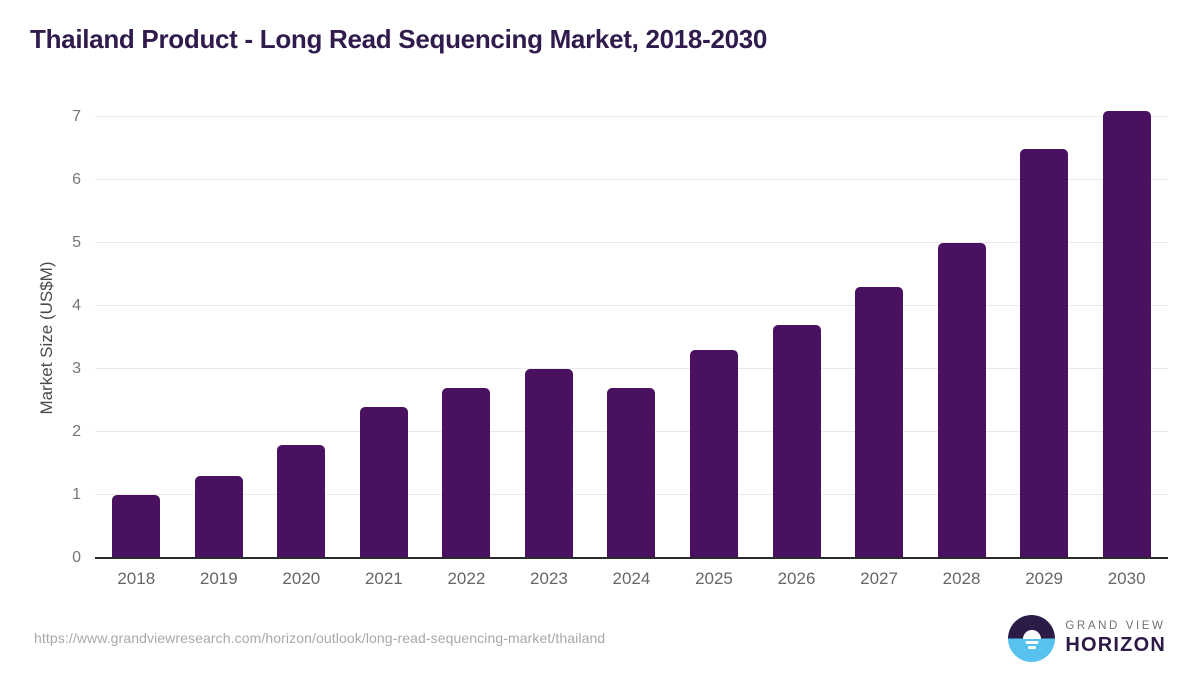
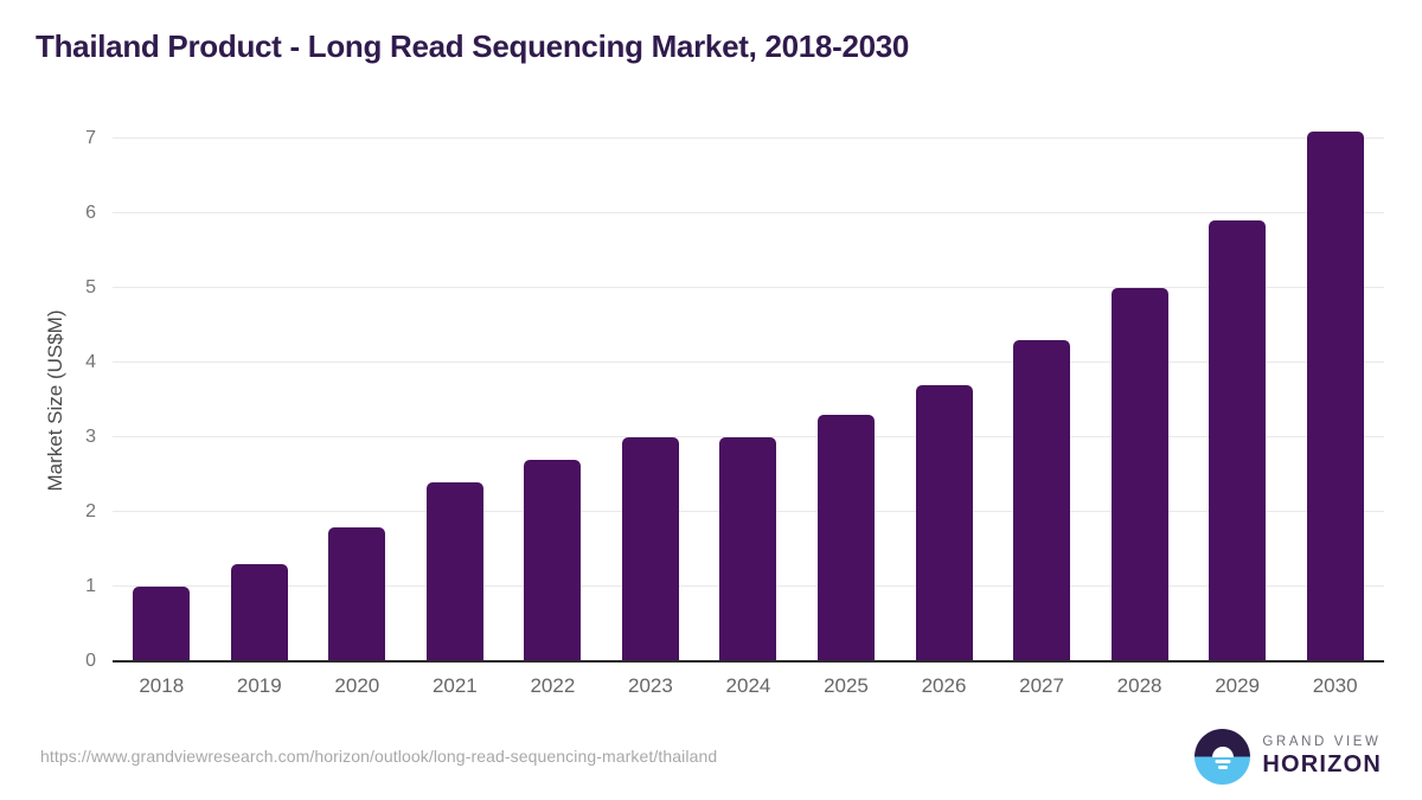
2024: 2.7 -> 3.0
2029: 6.5 -> 5.9
